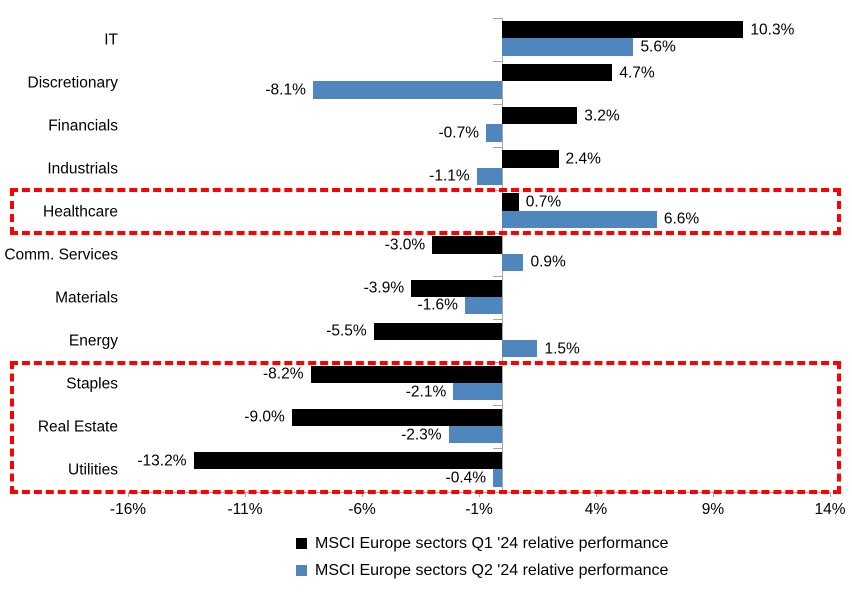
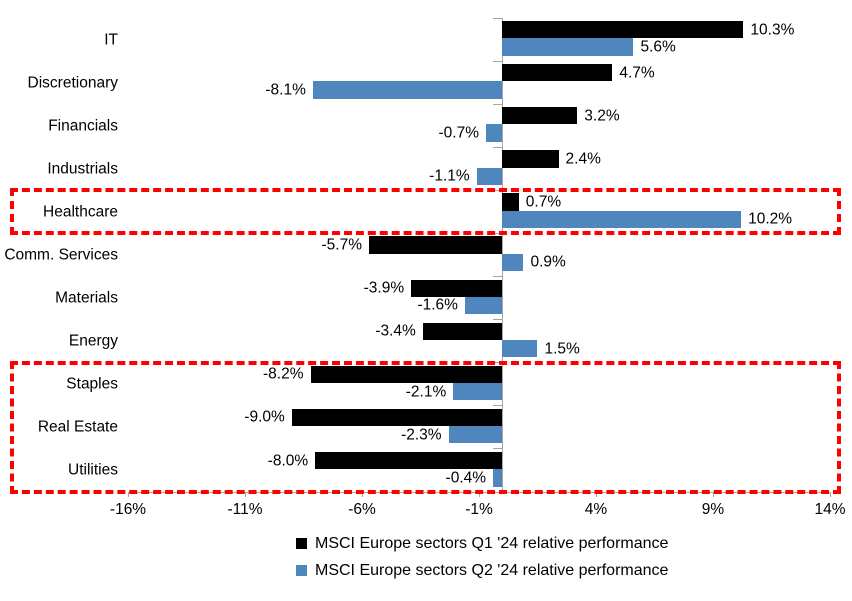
MSCI Europe sectors Q2 '24 relative performance/Healthcare: 6.6% -> 10.2%
MSCI Europe sectors Q1 '24 relative performance/Comm. Services: -3.0% -> -5.7%
MSCI Europe sectors Q1 '24 relative performance/Energy: -5.5% -> -3.4%
MSCI Europe sectors Q1 '24 relative performance/Utilities: -13.2% -> -8.0%
